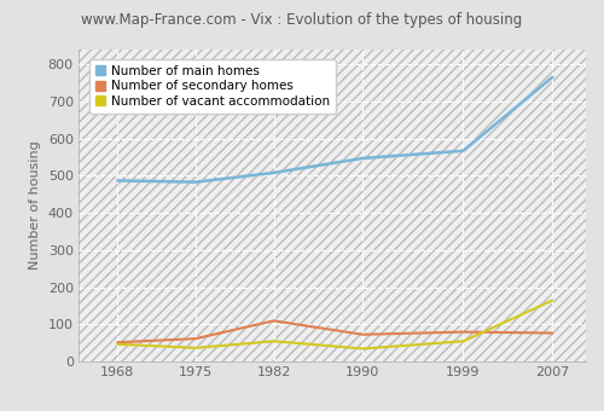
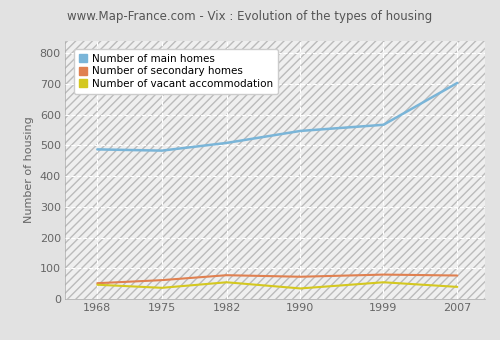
Number of secondary homes/1982: 110 -> 78
Number of main homes/2007: 765 -> 703
Number of vacant accommodation/2007: 165 -> 40
